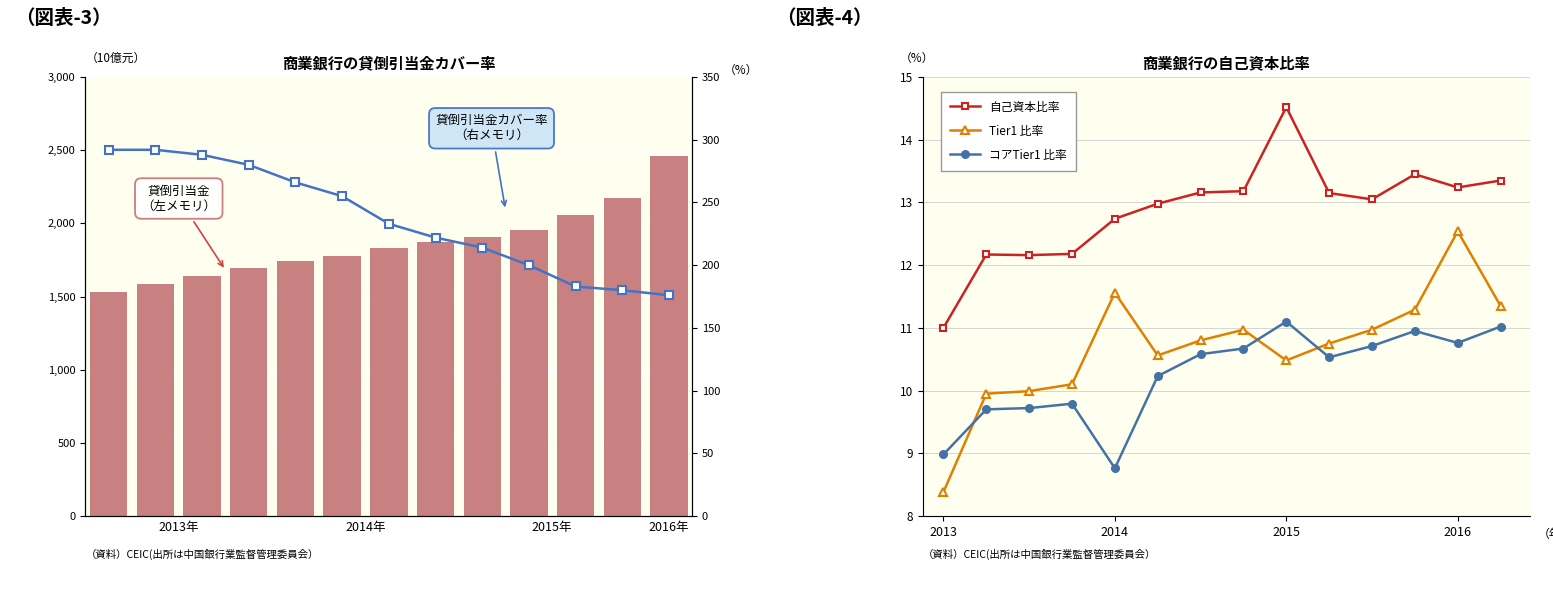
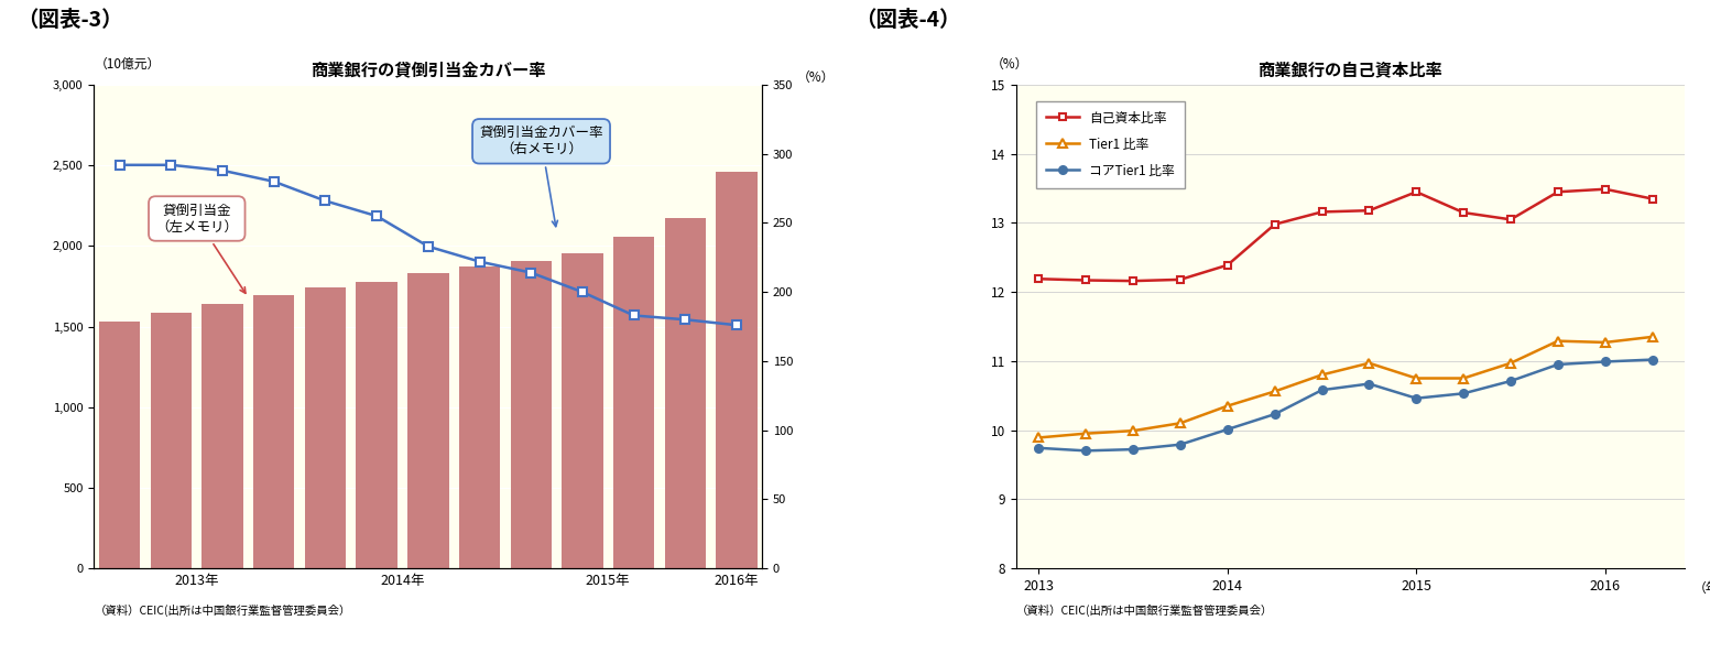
商業銀行の自己資本比率/自己資本比率/2013: 11.00 -> 12.19
商業銀行の自己資本比率/Tier1 比率/2013: 8.38 -> 9.89
商業銀行の自己資本比率/コアTier1 比率/2013: 8.98 -> 9.74
商業銀行の自己資本比率/自己資本比率/2014: 12.74 -> 12.39
商業銀行の自己資本比率/Tier1 比率/2014: 11.56 -> 10.35
商業銀行の自己資本比率/コアTier1 比率/2014: 8.76 -> 10.01
商業銀行の自己資本比率/自己資本比率/2015: 14.52 -> 13.45
商業銀行の自己資本比率/Tier1 比率/2015: 10.48 -> 10.75
商業銀行の自己資本比率/コアTier1 比率/2015: 11.10 -> 10.46
商業銀行の自己資本比率/自己資本比率/2016: 13.24 -> 13.49
商業銀行の自己資本比率/Tier1 比率/2016: 12.54 -> 11.27
商業銀行の自己資本比率/コアTier1 比率/2016: 10.76 -> 10.99
